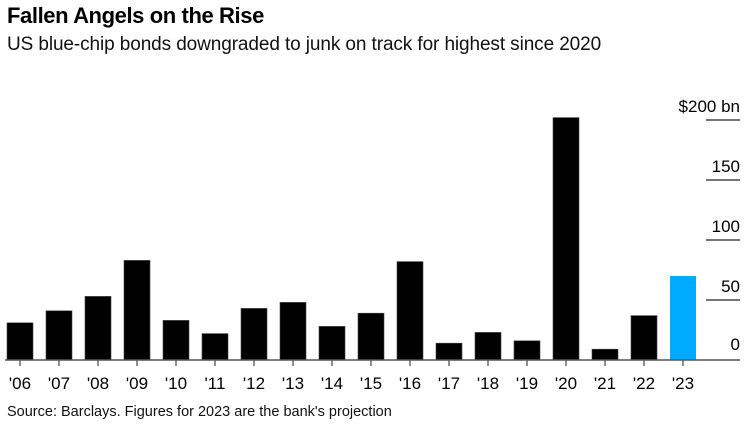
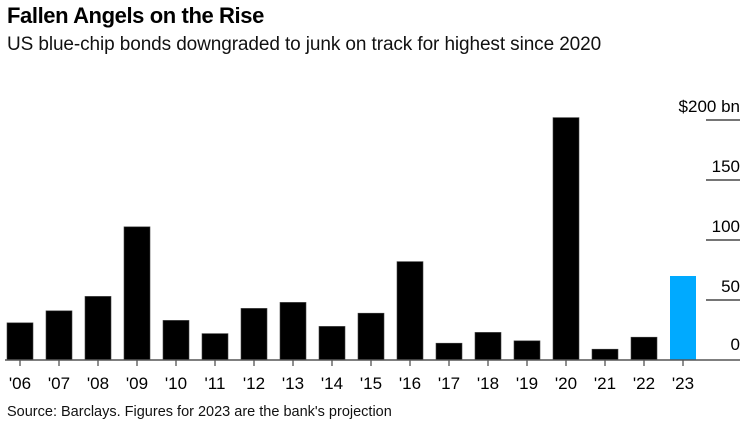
'09: 83 -> 111
'22: 37 -> 19
